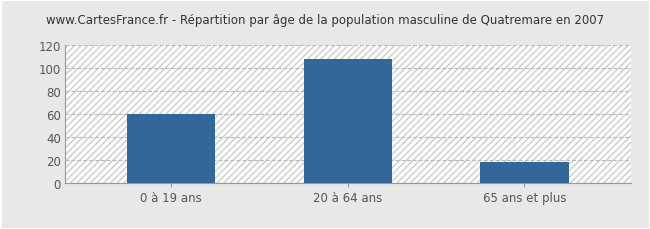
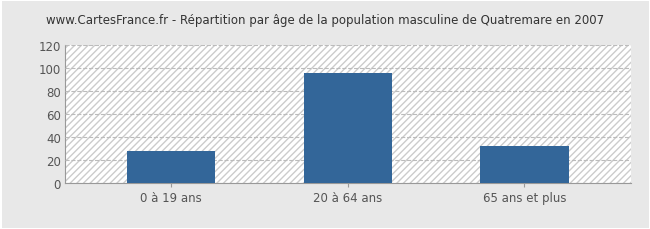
0 à 19 ans: 60 -> 28
20 à 64 ans: 108 -> 96
65 ans et plus: 18 -> 32
